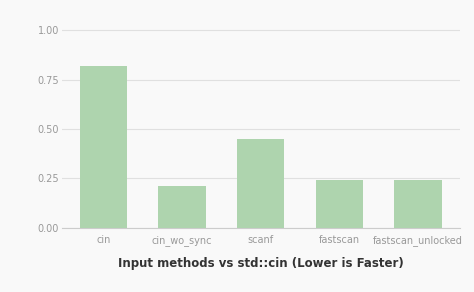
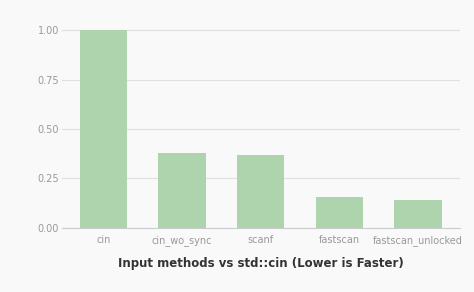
cin: 0.82 -> 1.00
cin_wo_sync: 0.21 -> 0.38
scanf: 0.45 -> 0.37
fastscan: 0.24 -> 0.15
fastscan_unlocked: 0.24 -> 0.14
